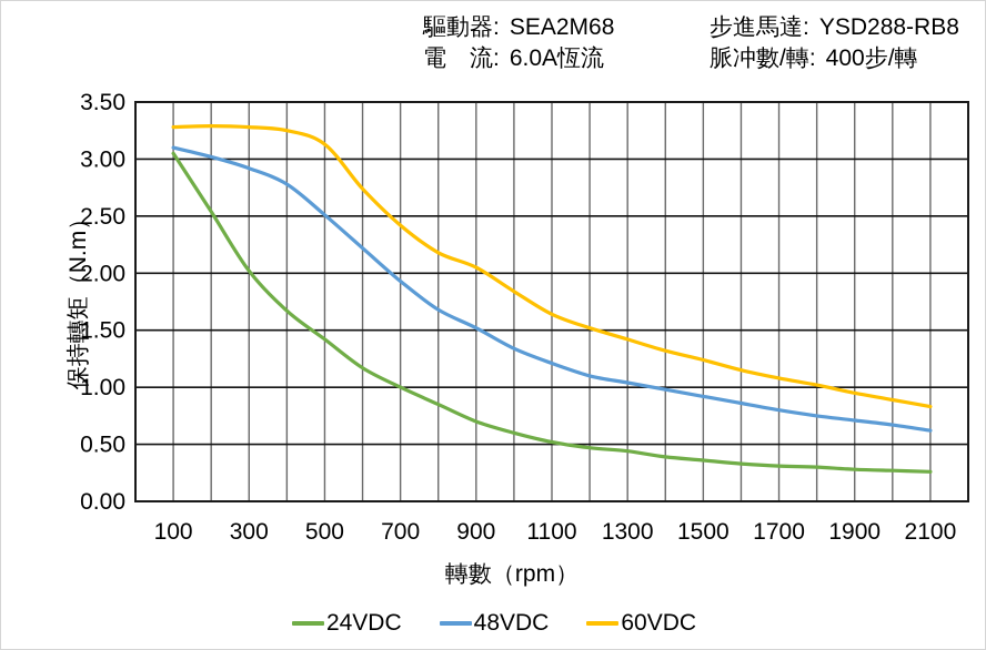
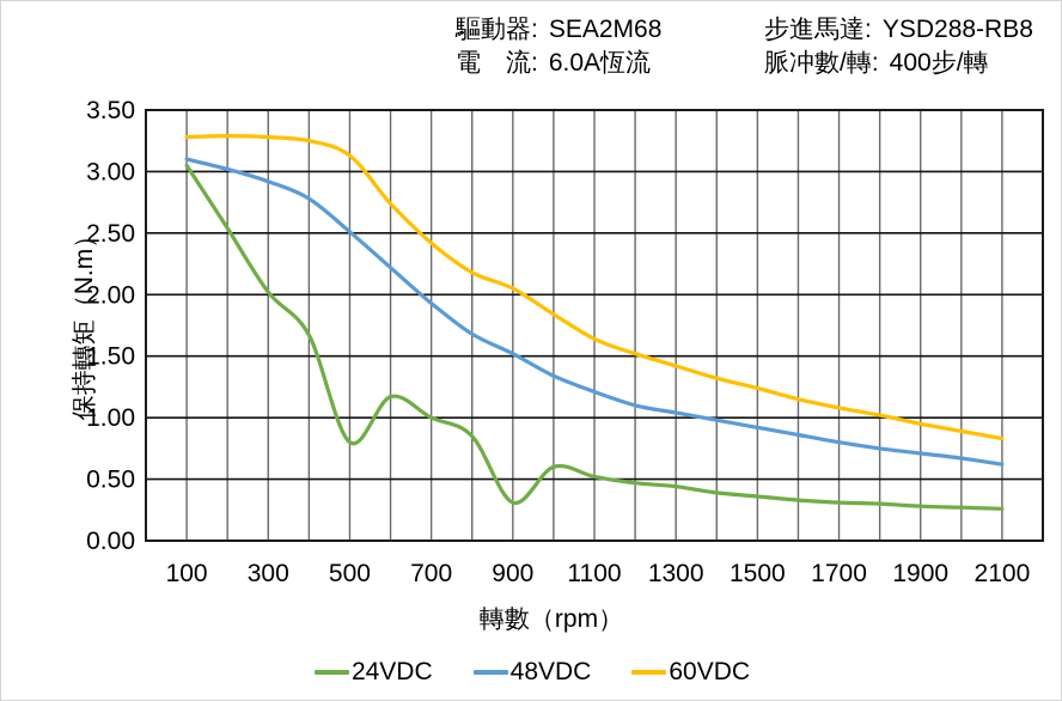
24VDC/500: 1.42 -> 0.80
24VDC/900: 0.70 -> 0.31
